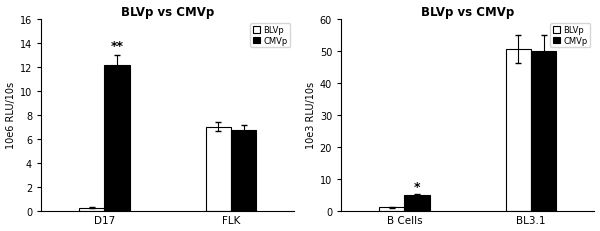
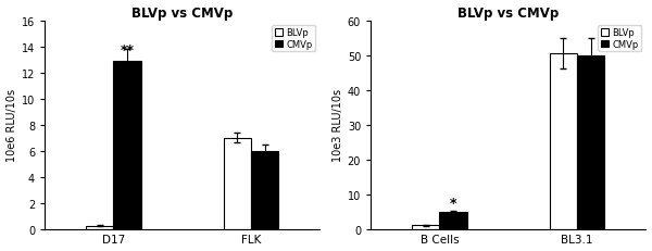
CMVp/D17: 12.1 -> 12.9
CMVp/FLK: 6.7 -> 6.0
